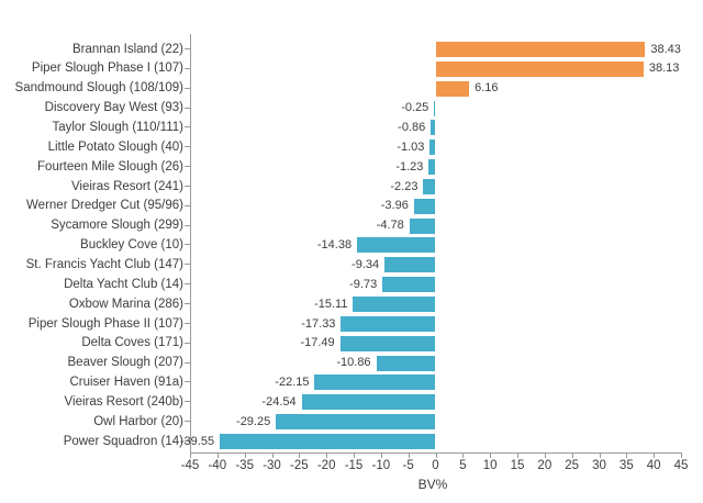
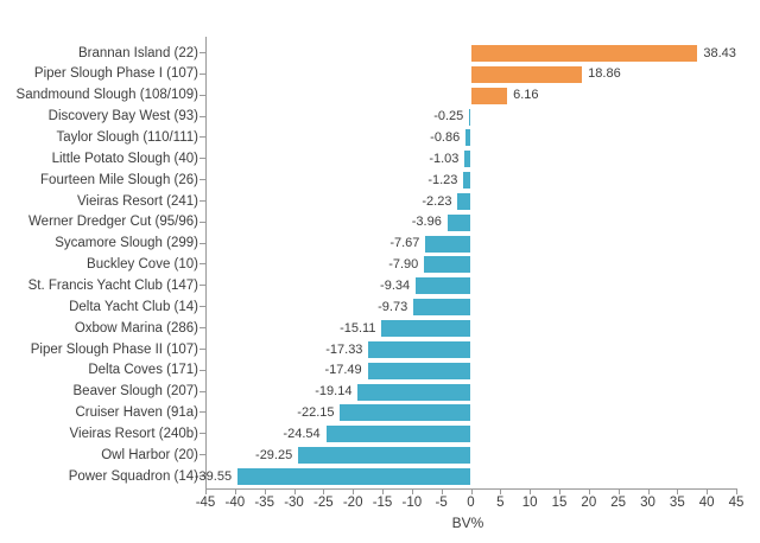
Piper Slough Phase I (107): 38.13 -> 18.86
Sycamore Slough (299): -4.78 -> -7.67
Buckley Cove (10): -14.38 -> -7.90
Beaver Slough (207): -10.86 -> -19.14
